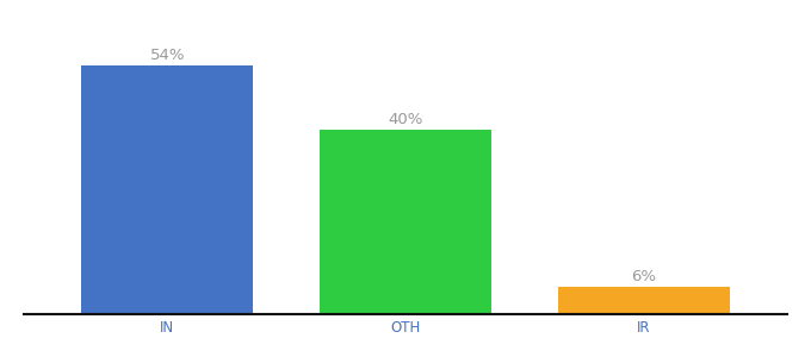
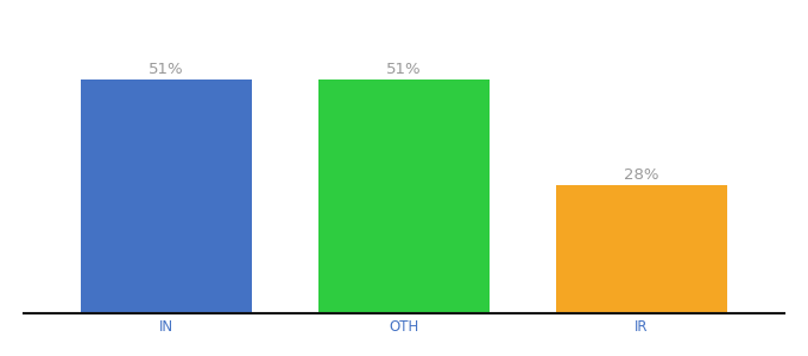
IN: 54% -> 51%
OTH: 40% -> 51%
IR: 6% -> 28%
